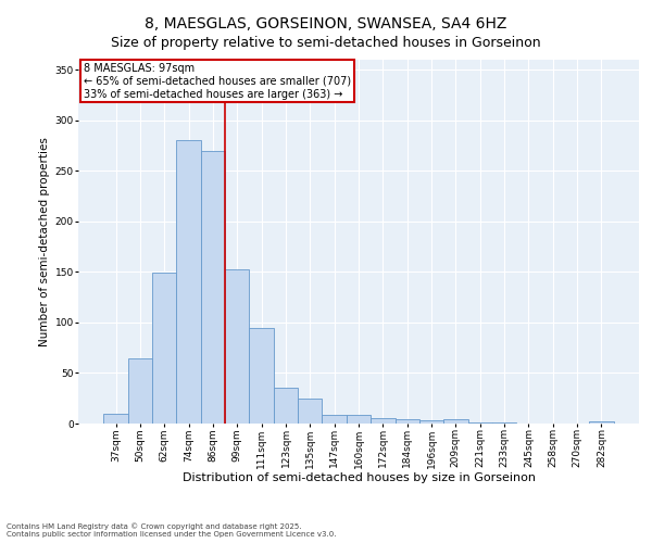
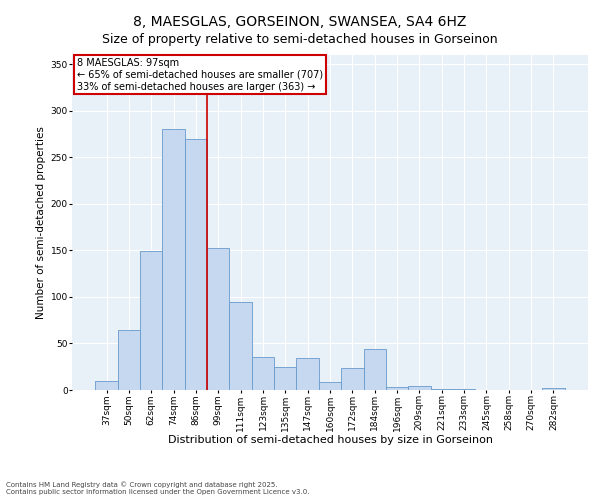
147sqm: 9 -> 34
172sqm: 5 -> 24
184sqm: 4 -> 44
